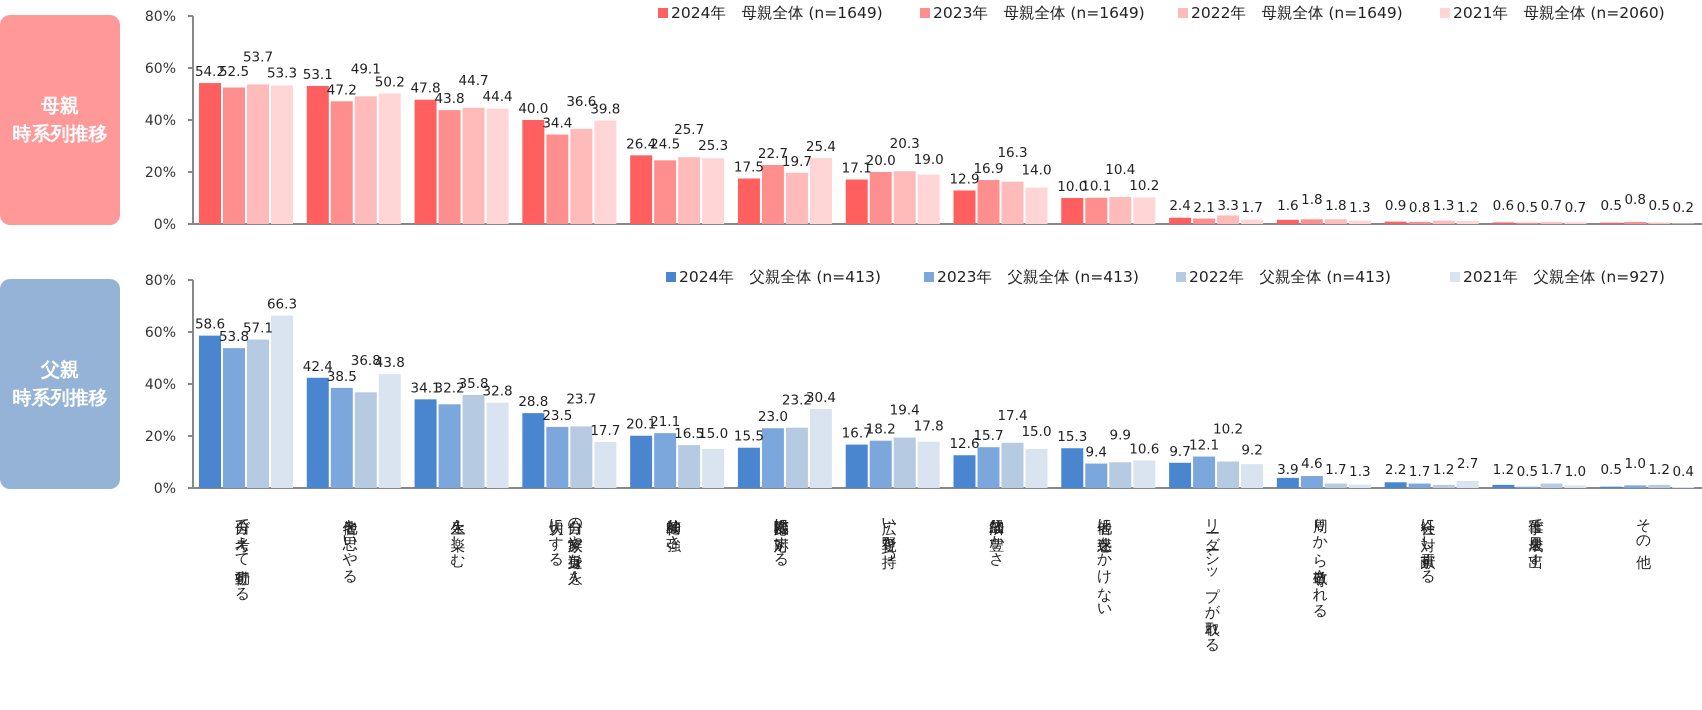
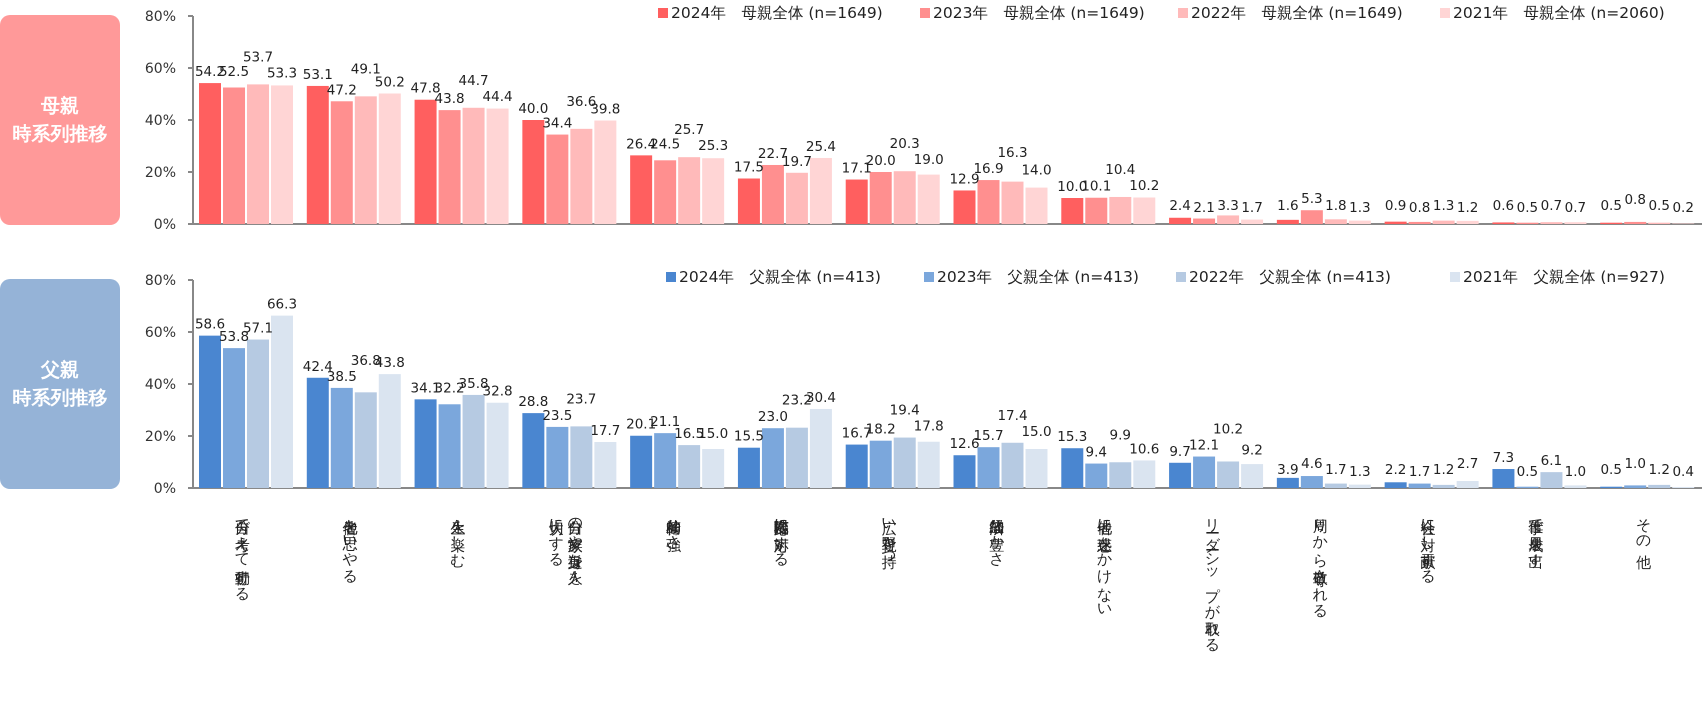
母親 時系列推移/2023年 母親全体 (n=1649)/周りから尊敬される: 1.8 -> 5.3
父親 時系列推移/2024年 父親全体 (n=413)/仕事で成果を出す: 1.2 -> 7.3
父親 時系列推移/2022年 父親全体 (n=413)/仕事で成果を出す: 1.7 -> 6.1
